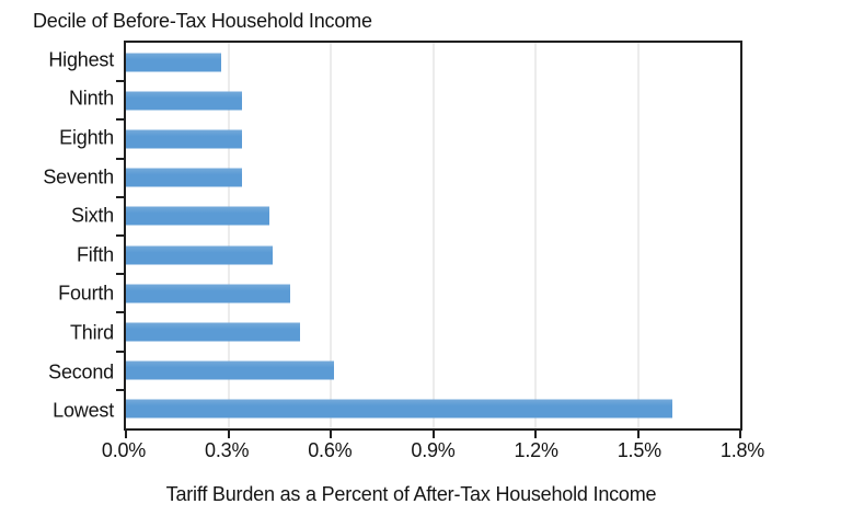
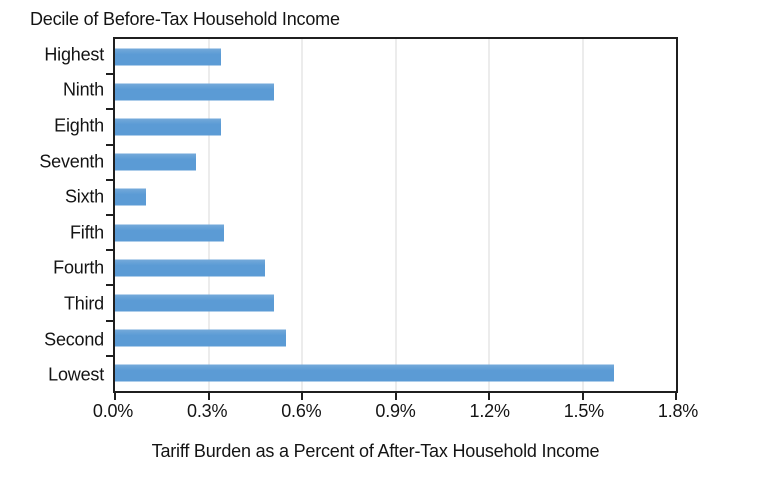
Highest: 0.28% -> 0.34%
Ninth: 0.34% -> 0.51%
Seventh: 0.34% -> 0.26%
Sixth: 0.42% -> 0.10%
Fifth: 0.43% -> 0.35%
Second: 0.61% -> 0.55%
